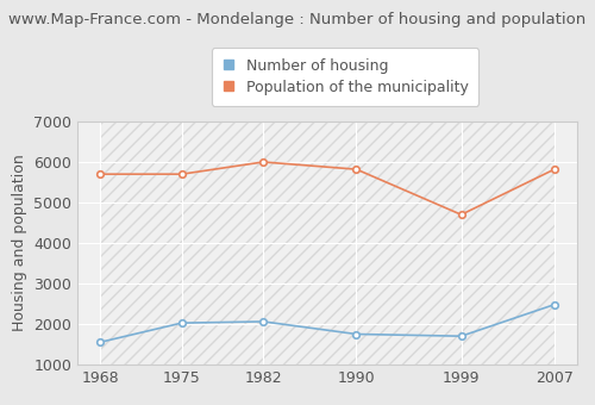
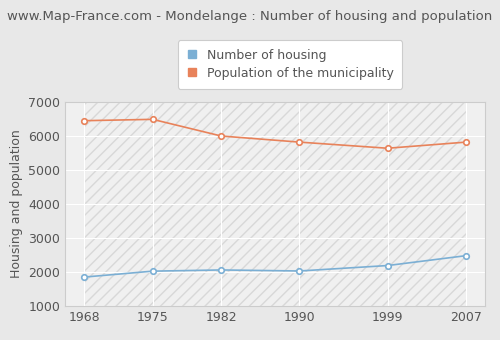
Number of housing/1968: 1550 -> 1850
Population of the municipality/1968: 5700 -> 6450
Population of the municipality/1975: 5700 -> 6490
Number of housing/1990: 1750 -> 2030
Number of housing/1999: 1700 -> 2190
Population of the municipality/1999: 4700 -> 5640
